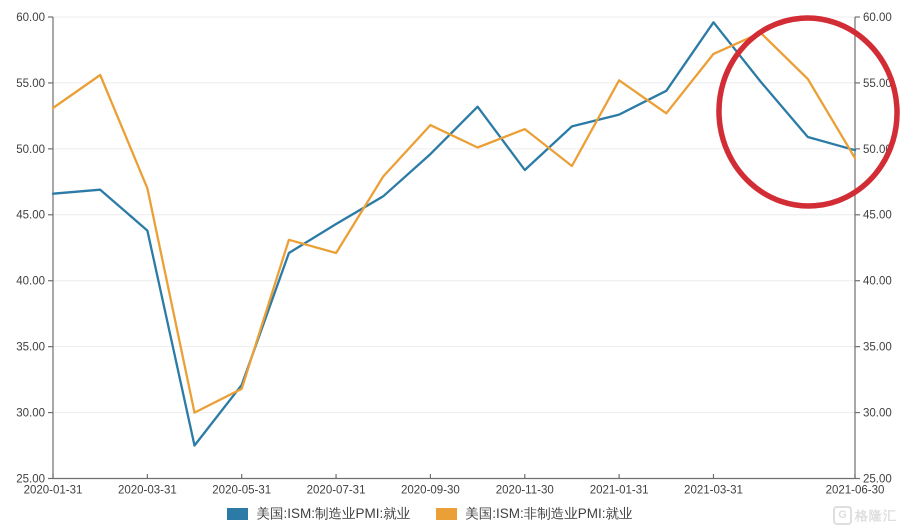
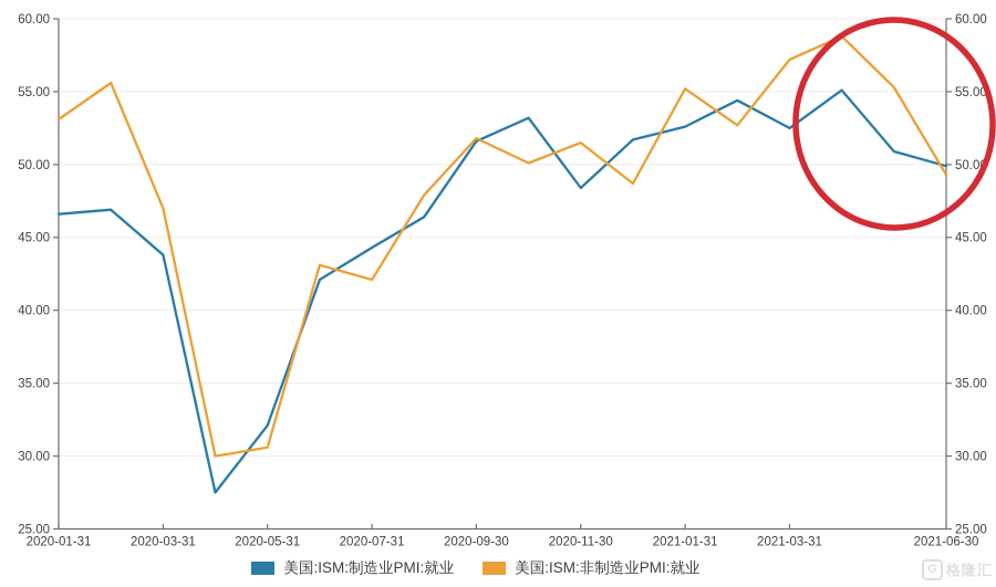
美国:ISM:非制造业PMI:就业/2020-05-31: 31.8 -> 30.6
美国:ISM:制造业PMI:就业/2020-09-30: 49.6 -> 51.6
美国:ISM:制造业PMI:就业/2021-03-31: 59.6 -> 52.5
